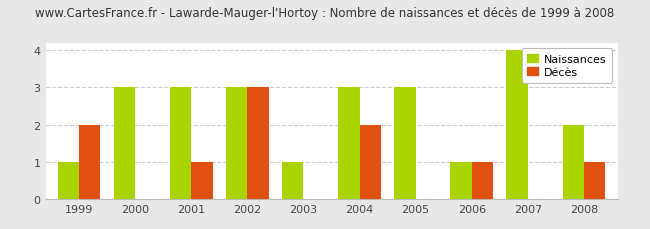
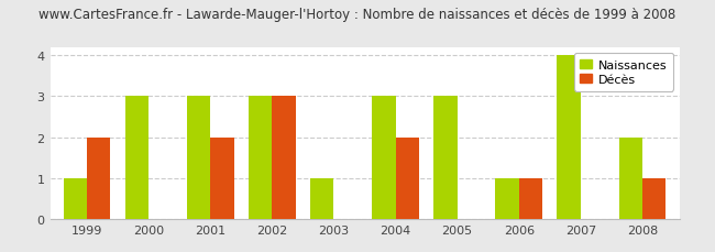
Décès/2001: 1 -> 2
